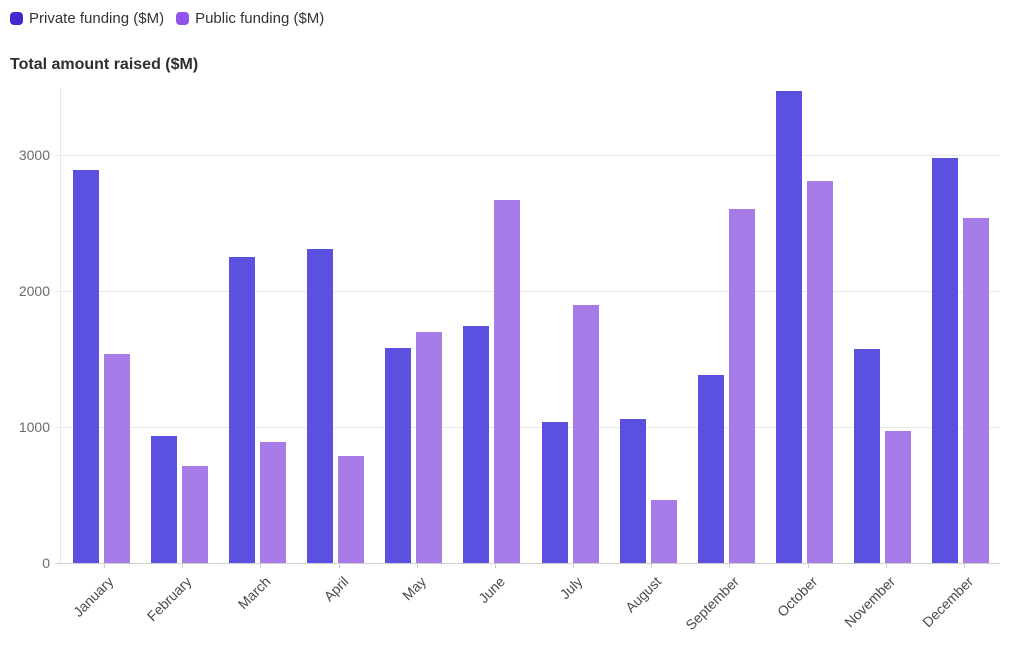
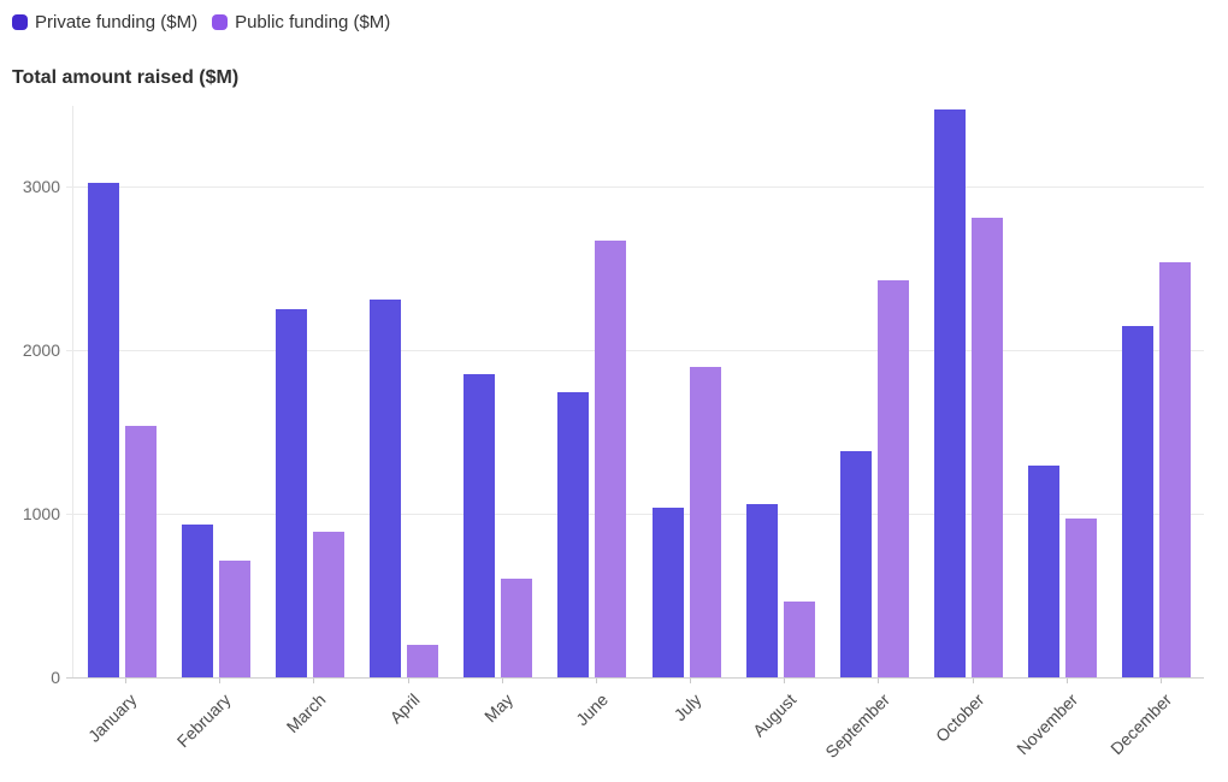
Private funding ($M)/January: 2890 -> 3020
Public funding ($M)/April: 790 -> 200
Private funding ($M)/May: 1580 -> 1860
Public funding ($M)/May: 1700 -> 600
Public funding ($M)/September: 2600 -> 2430
Private funding ($M)/November: 1570 -> 1300
Private funding ($M)/December: 2980 -> 2140
